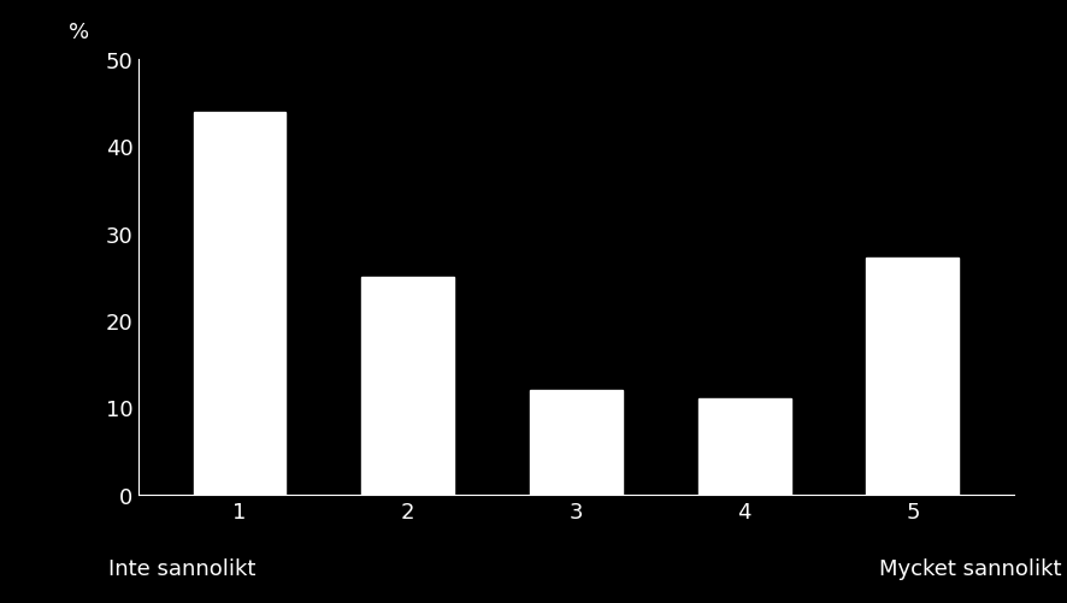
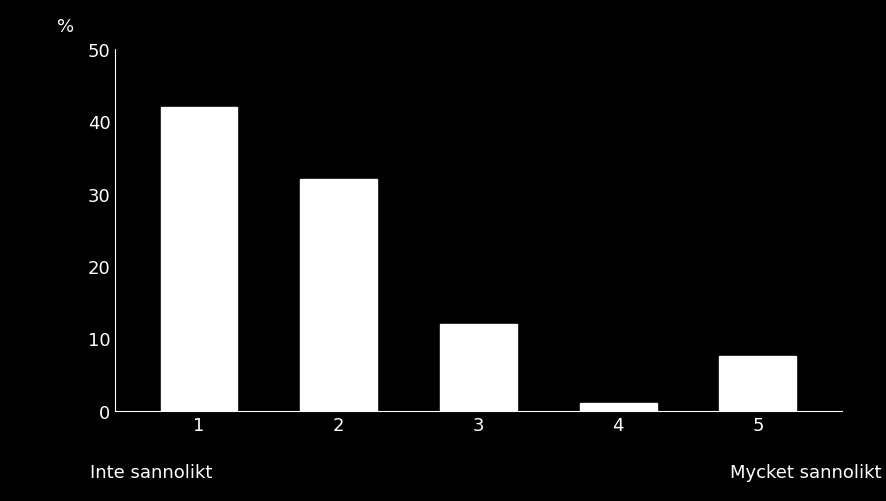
1: 44.0 -> 42.0
2: 25.0 -> 32.0
4: 11.0 -> 1.0
5: 27.2 -> 7.5
